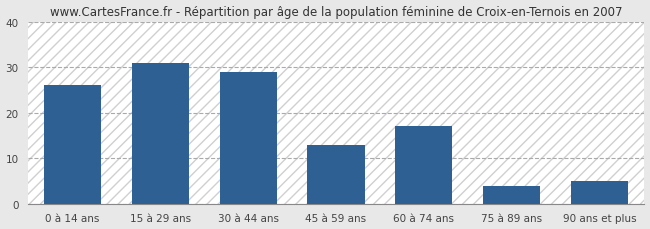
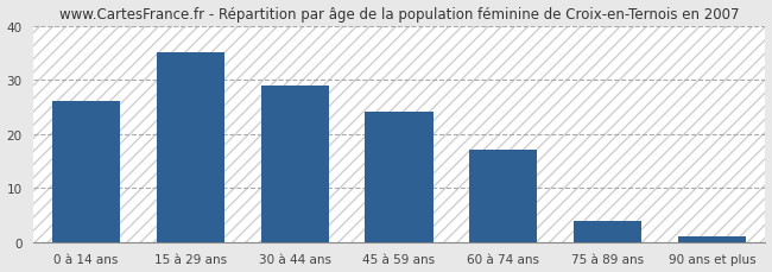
15 à 29 ans: 31 -> 35
45 à 59 ans: 13 -> 24
90 ans et plus: 5 -> 1
